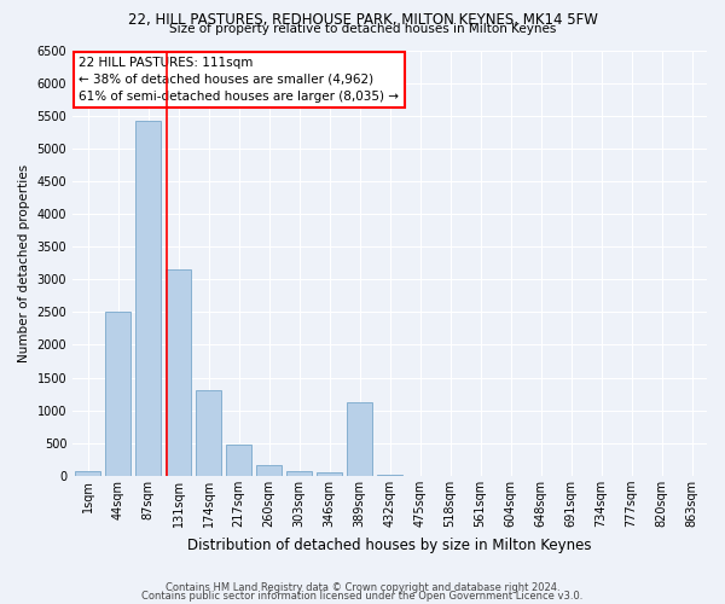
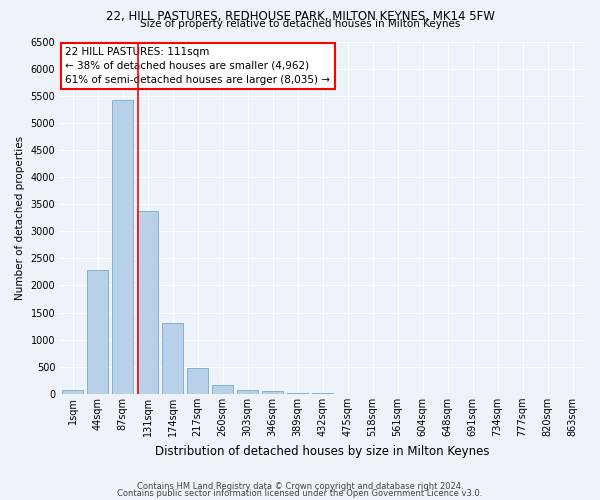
44sqm: 2500 -> 2280
131sqm: 3160 -> 3380
389sqm: 1120 -> 20
